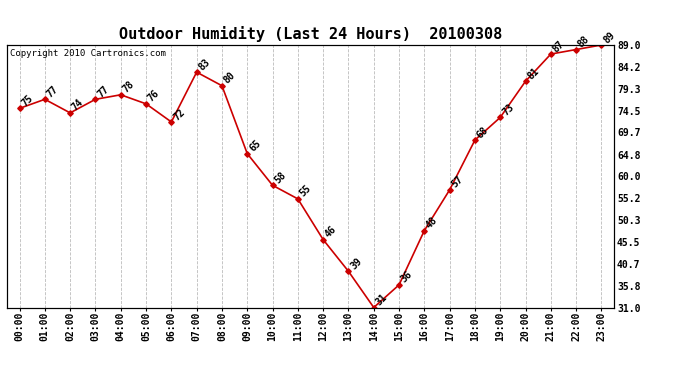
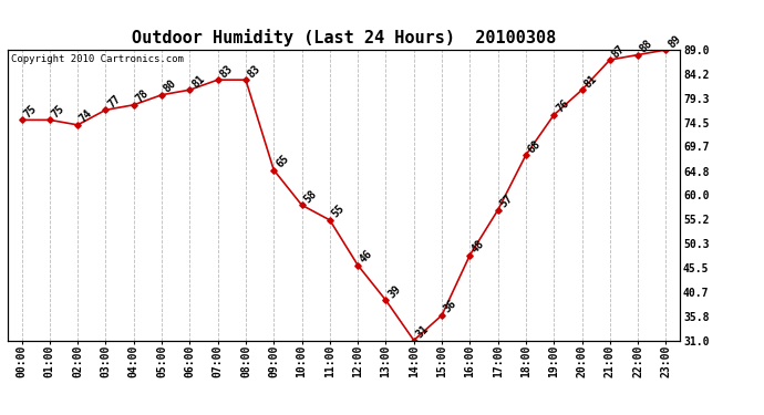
01:00: 77 -> 75
05:00: 76 -> 80
06:00: 72 -> 81
08:00: 80 -> 83
19:00: 73 -> 76
